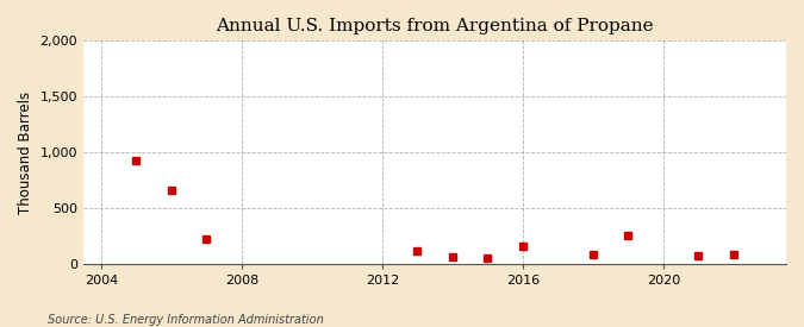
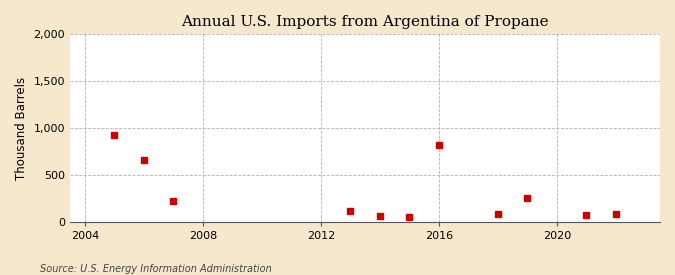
2016: 160 -> 820
